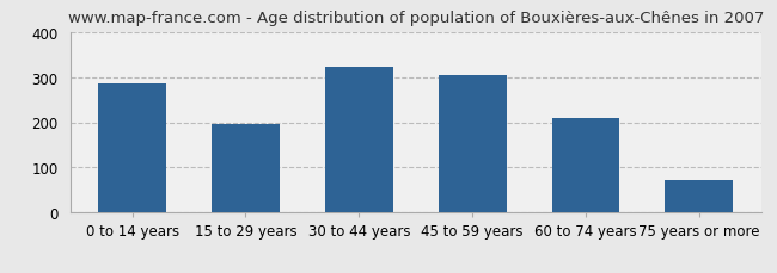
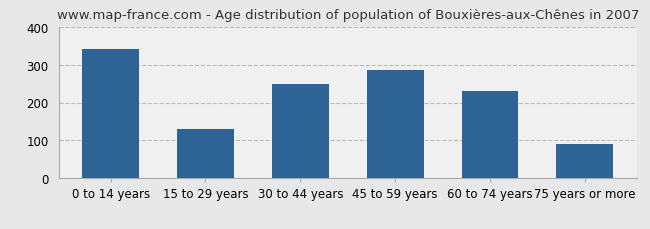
0 to 14 years: 285 -> 340
15 to 29 years: 195 -> 130
30 to 44 years: 323 -> 250
45 to 59 years: 303 -> 285
60 to 74 years: 208 -> 230
75 years or more: 72 -> 90
